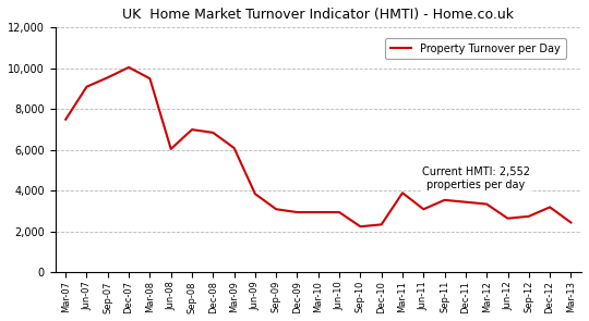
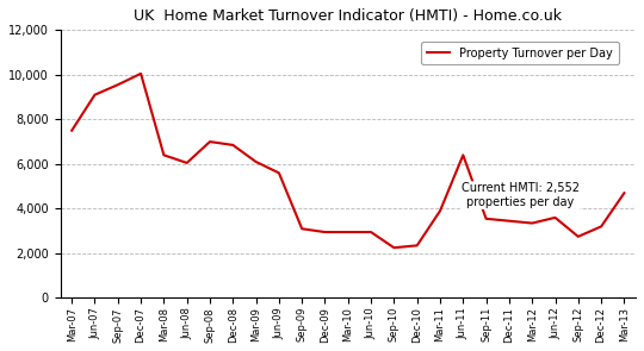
Mar-08: 9,500 -> 6,400
Jun-09: 3,800 -> 5,600
Jun-11: 3,100 -> 6,400
Jun-12: 2,600 -> 3,600
Mar-13: 2,400 -> 4,700
